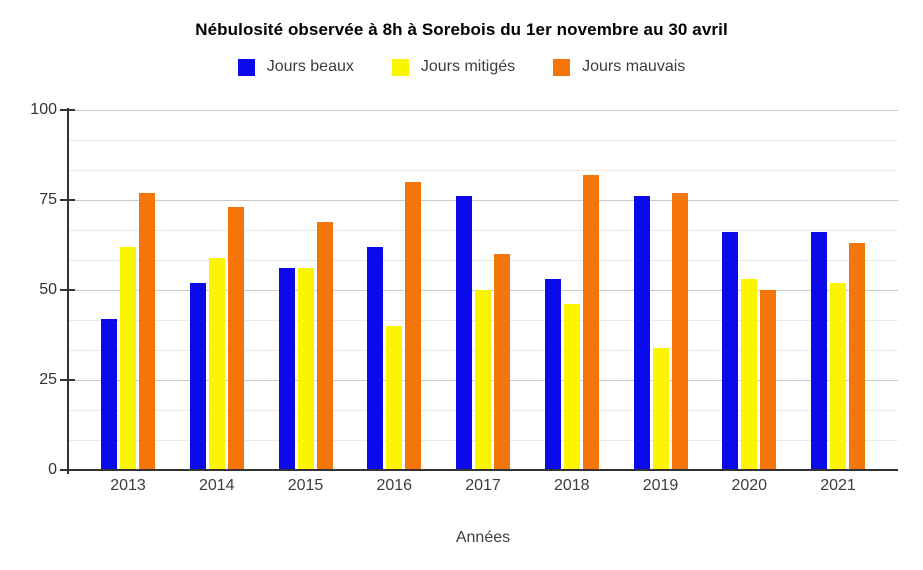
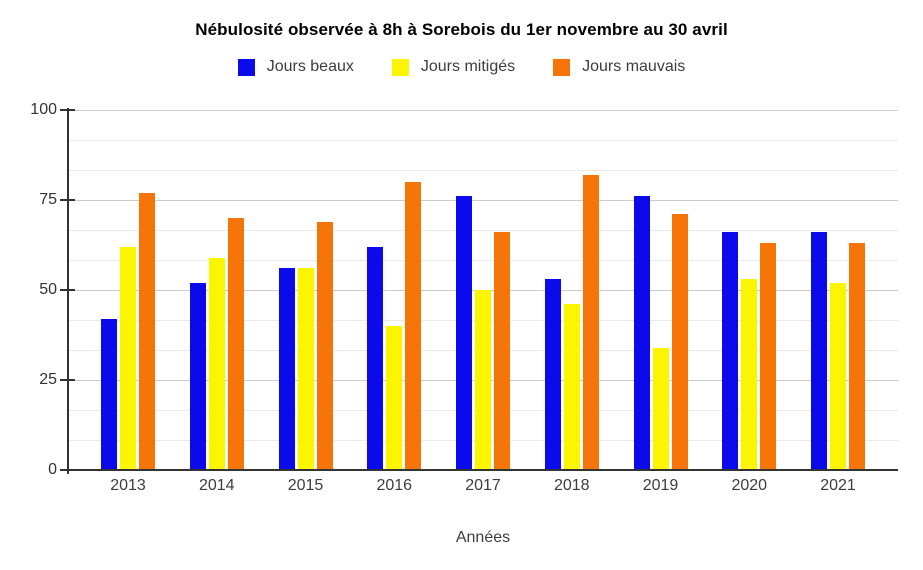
Jours mauvais/2014: 73 -> 70
Jours mauvais/2017: 60 -> 66
Jours mauvais/2019: 77 -> 71
Jours mauvais/2020: 50 -> 63
